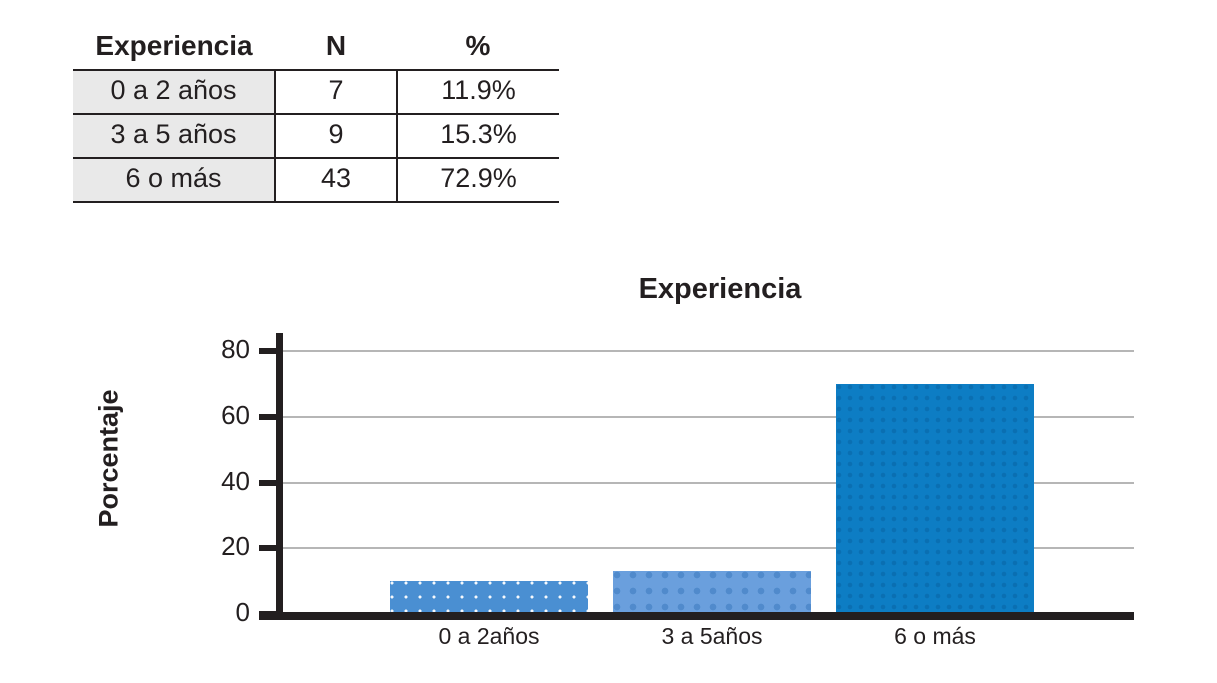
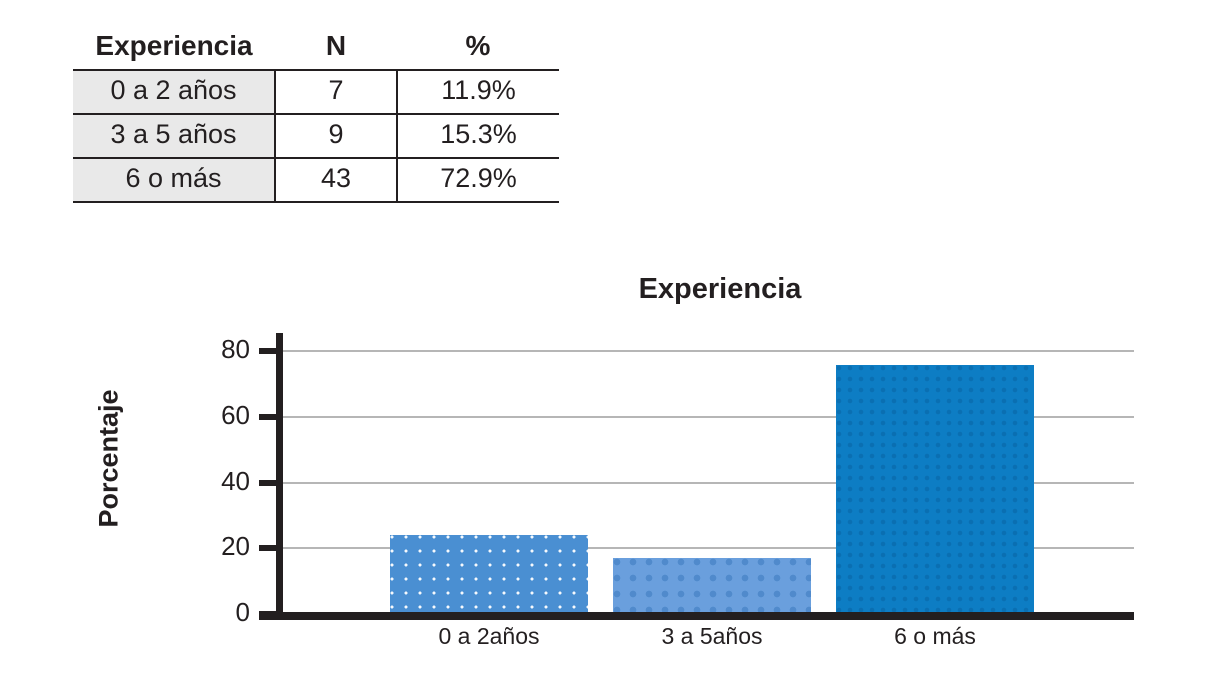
0 a 2años: 10 -> 24
3 a 5años: 13 -> 17
6 o más: 70 -> 76
